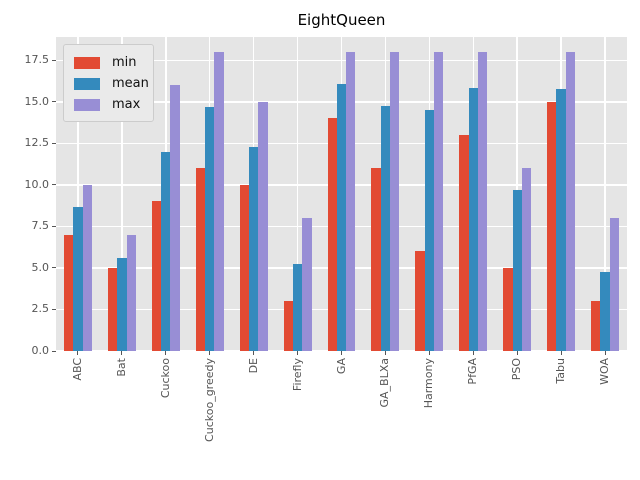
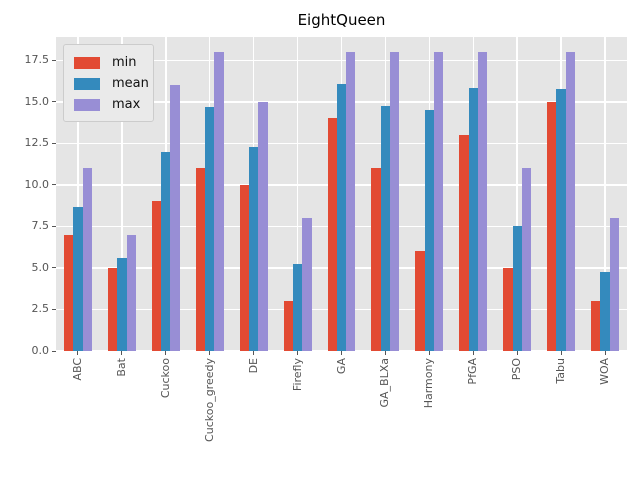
max/ABC: 10 -> 11
mean/PSO: 9.7 -> 7.5
